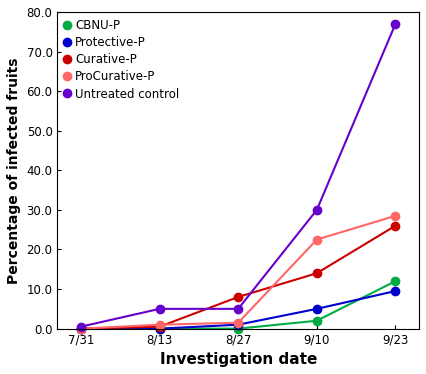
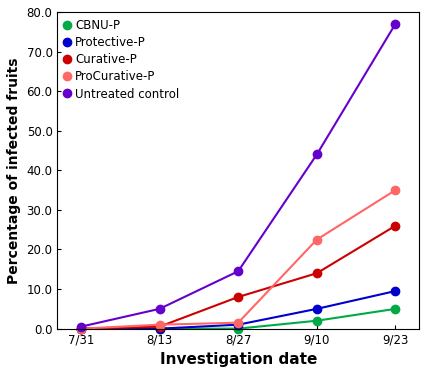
Untreated control/8/27: 5.0 -> 14.5
Untreated control/9/10: 30.0 -> 44.0
CBNU-P/9/23: 12 -> 5
ProCurative-P/9/23: 28.5 -> 35.0
